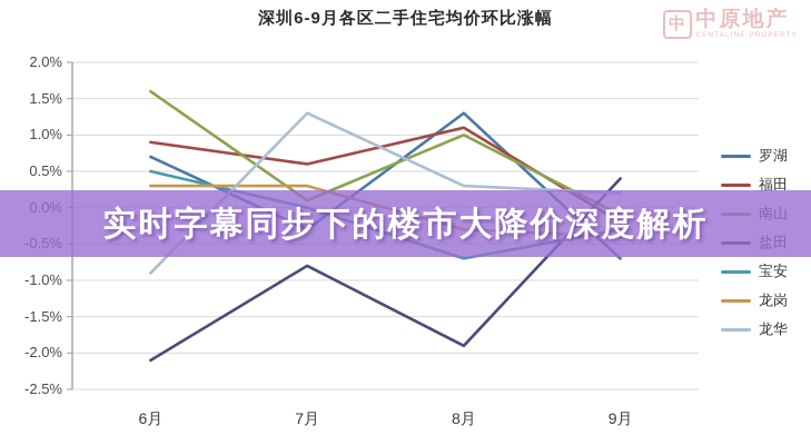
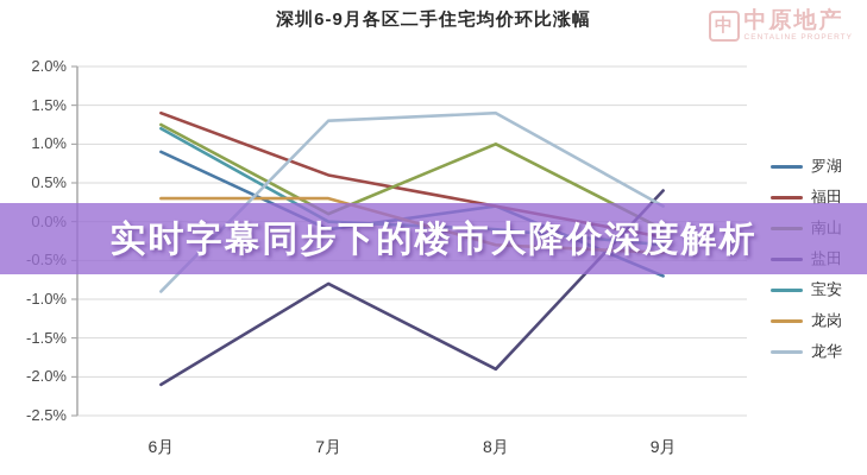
罗湖/6月: 0.7% -> 0.9%
福田/6月: 0.9% -> 1.4%
南山/6月: 1.6% -> 1.2%
宝安/6月: 0.5% -> 1.2%
罗湖/7月: -0.3% -> -0.1%
罗湖/8月: 1.3% -> 0.2%
福田/8月: 1.1% -> 0.2%
宝安/8月: -0.7% -> -0.1%
龙华/8月: 0.3% -> 1.4%
